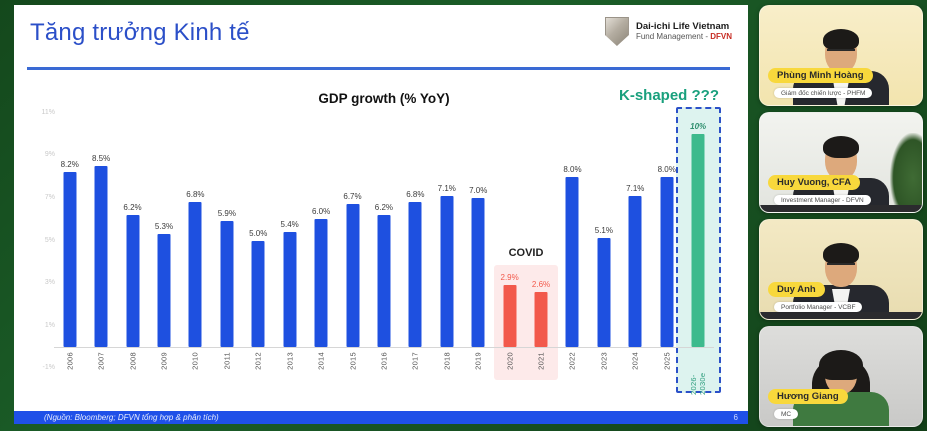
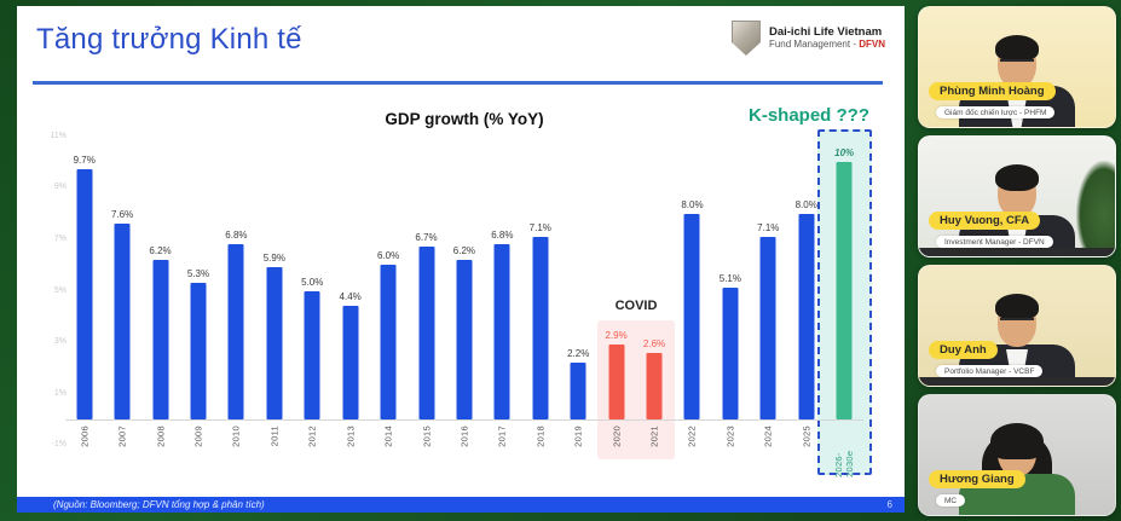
2006: 8.2% -> 9.7%
2007: 8.5% -> 7.6%
2013: 5.4% -> 4.4%
2019: 7.0% -> 2.2%
